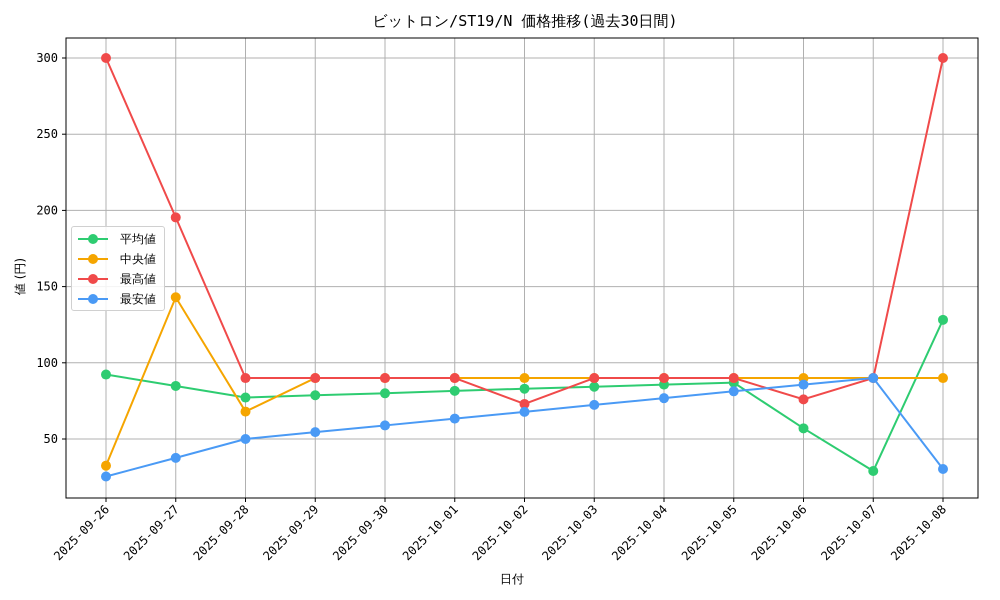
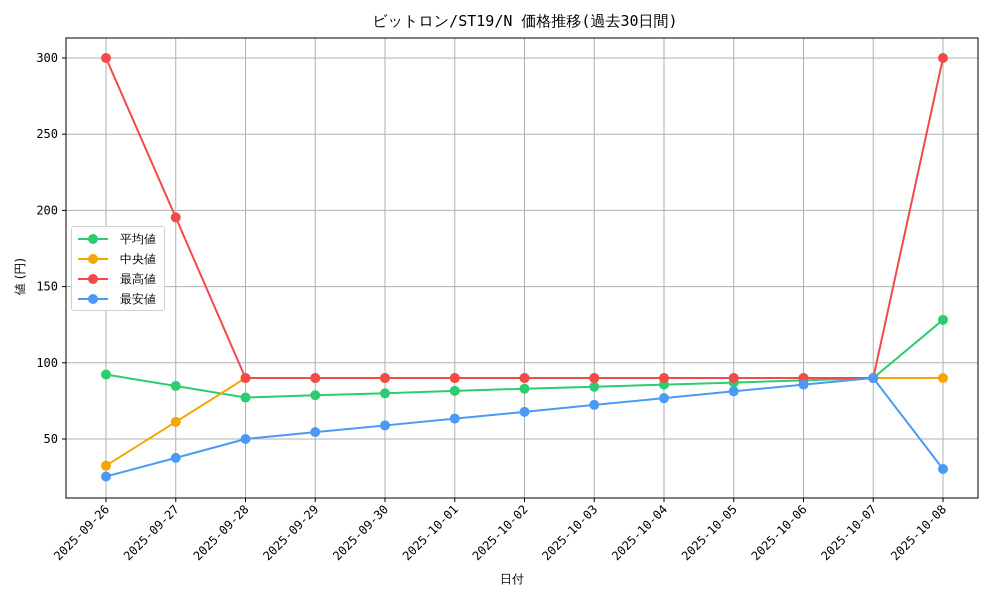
中央値/2025-09-27: 143 -> 61
中央値/2025-09-28: 68 -> 90
最高値/2025-10-02: 73 -> 90
平均値/2025-10-06: 57 -> 88
最高値/2025-10-06: 76 -> 90
平均値/2025-10-07: 29 -> 90
